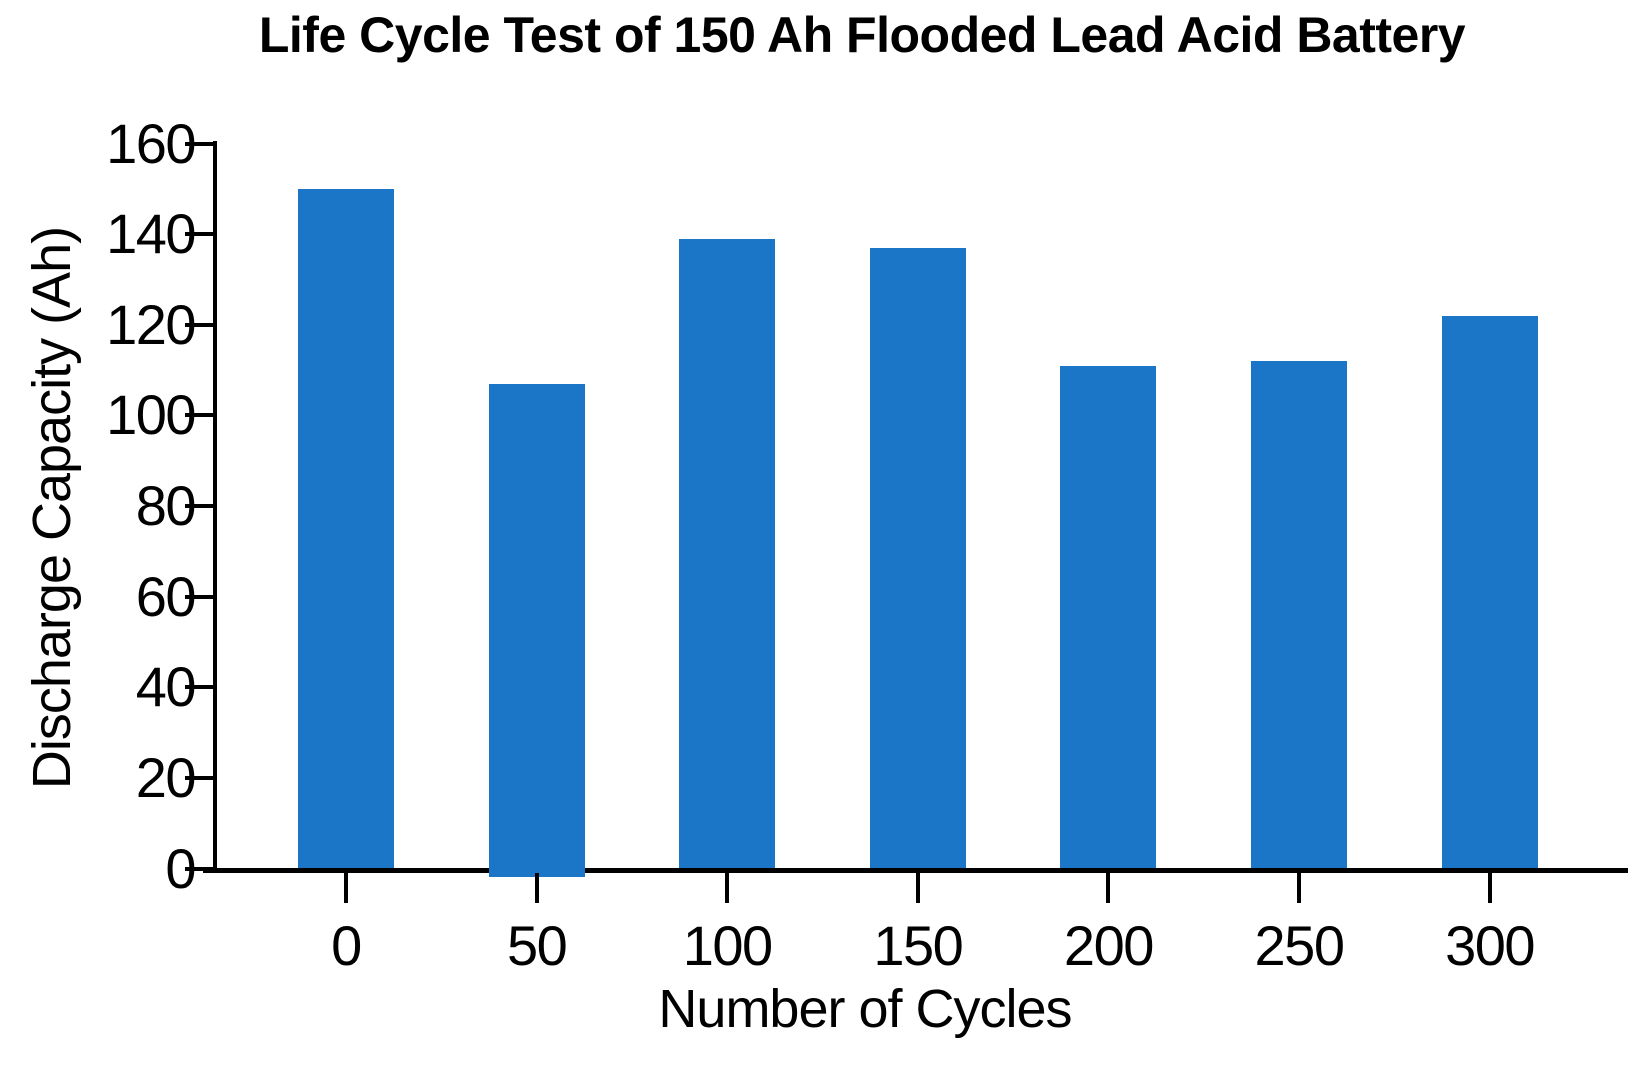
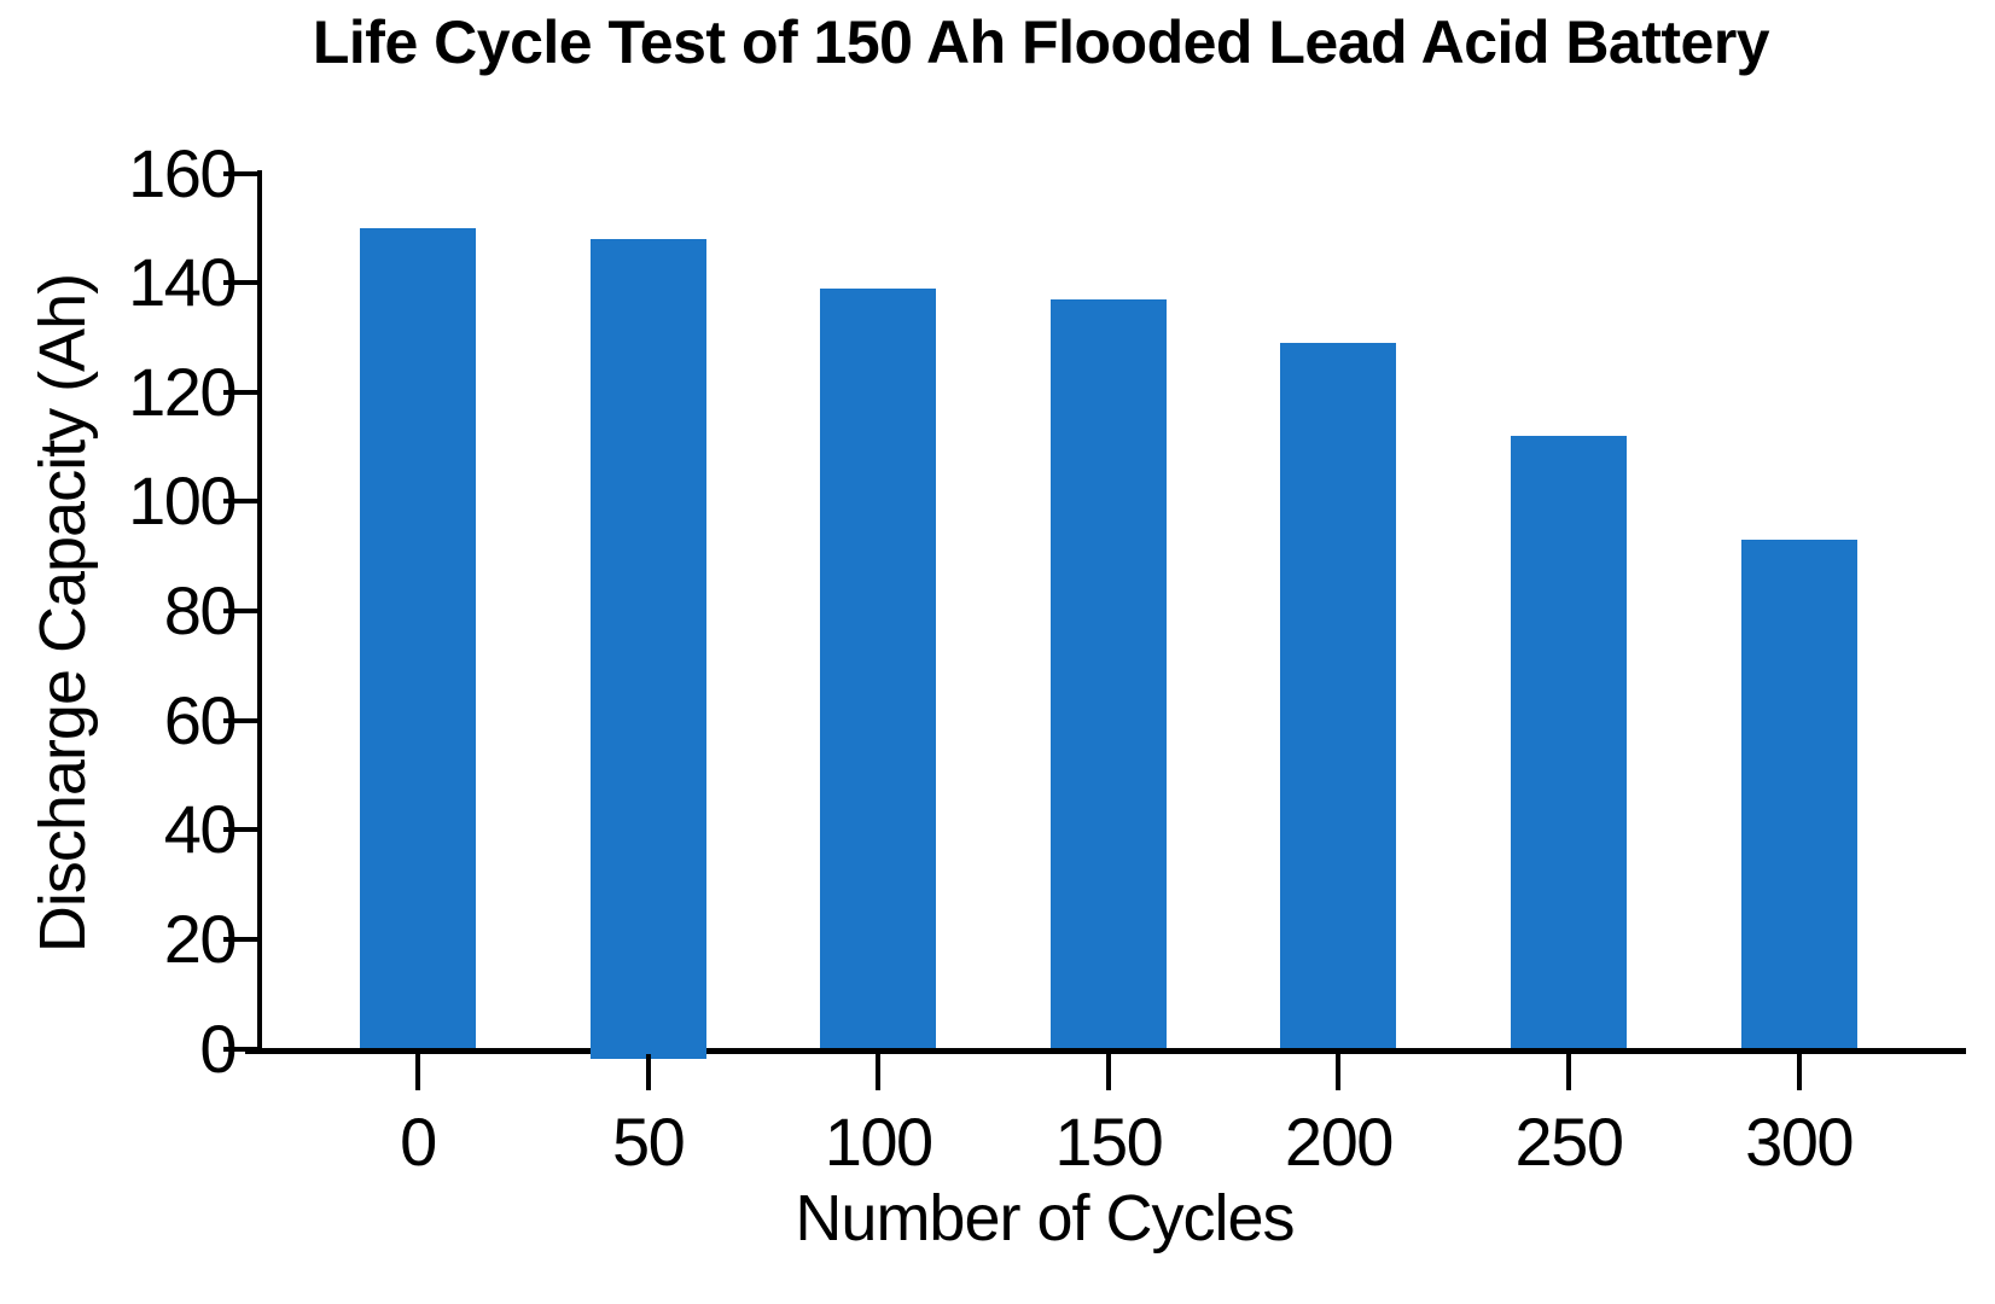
50: 107 -> 148
200: 111 -> 129
300: 122 -> 93
